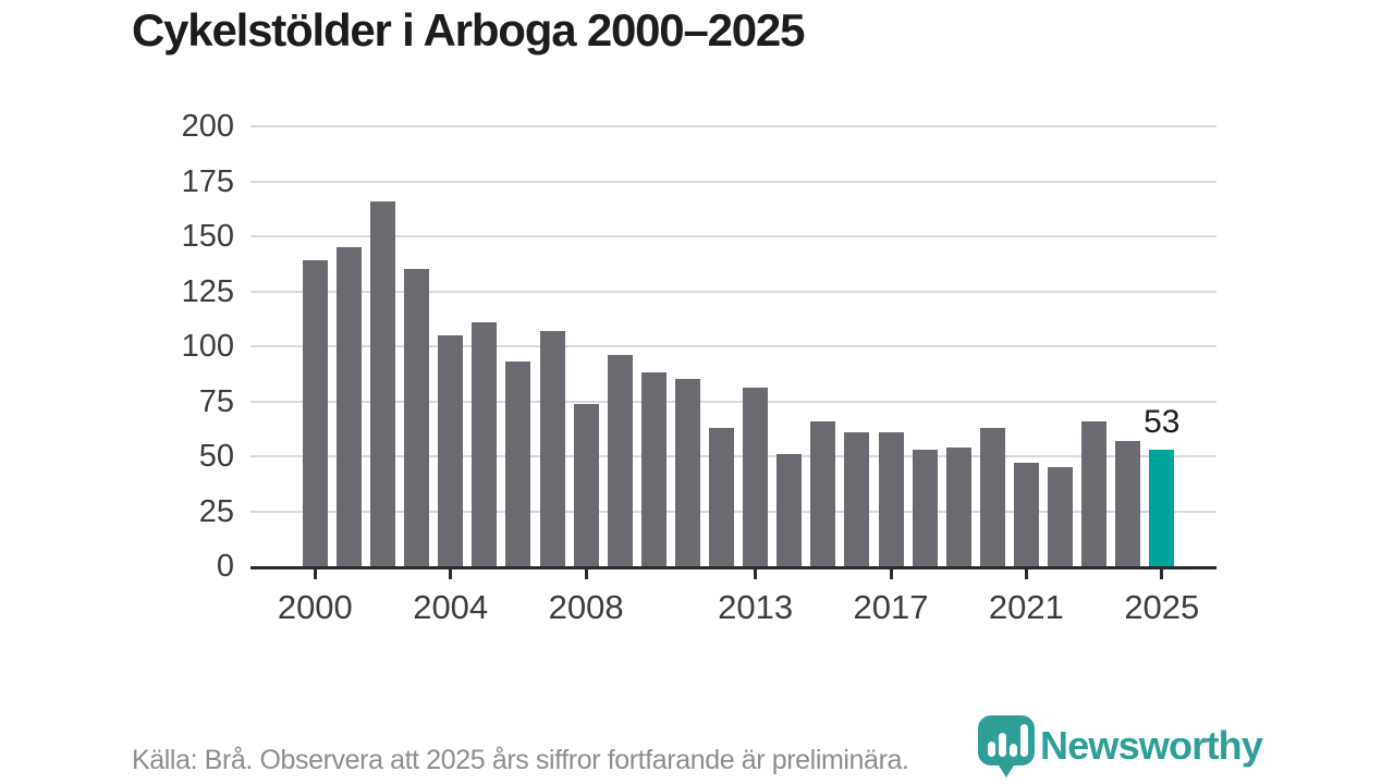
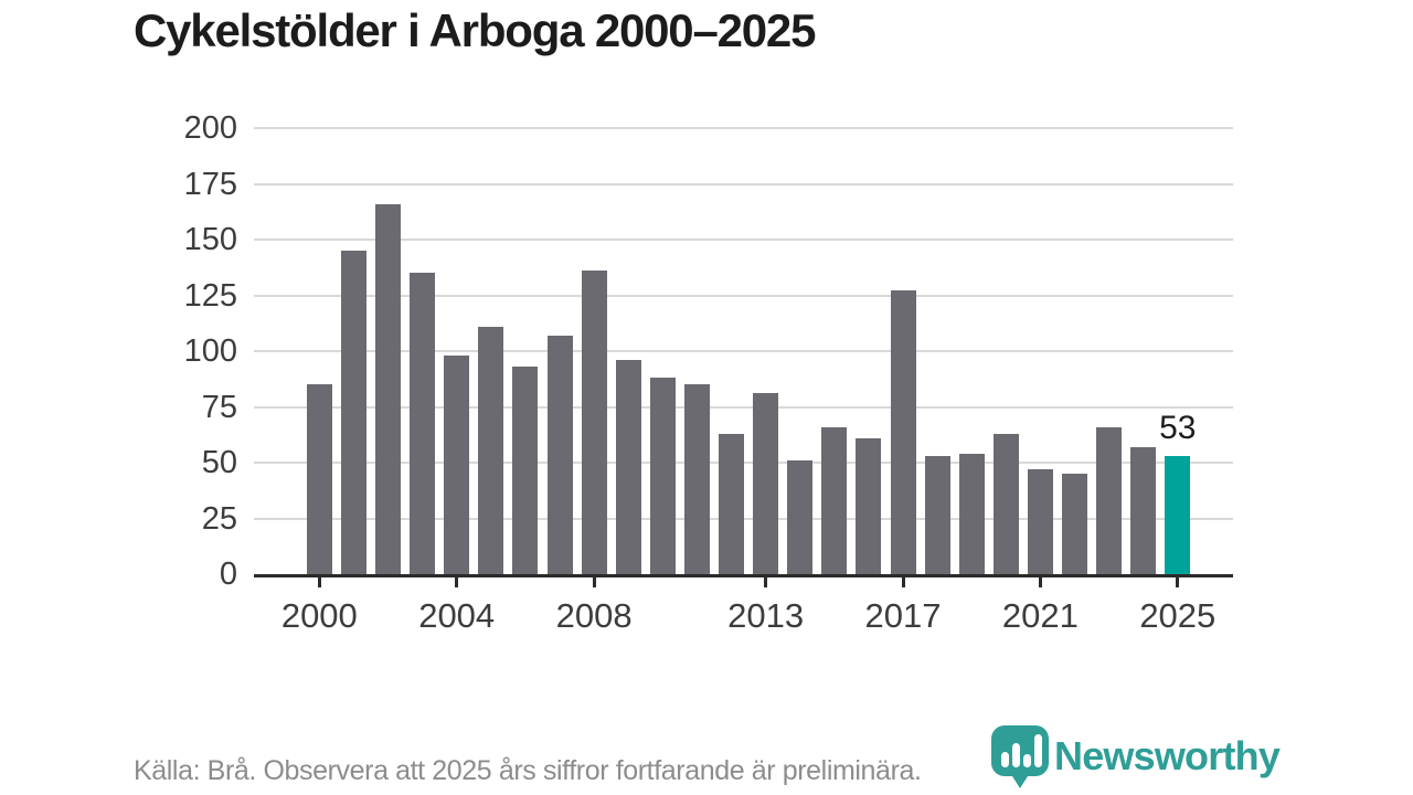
2000: 139 -> 85
2004: 105 -> 98
2008: 74 -> 136
2017: 61 -> 127
